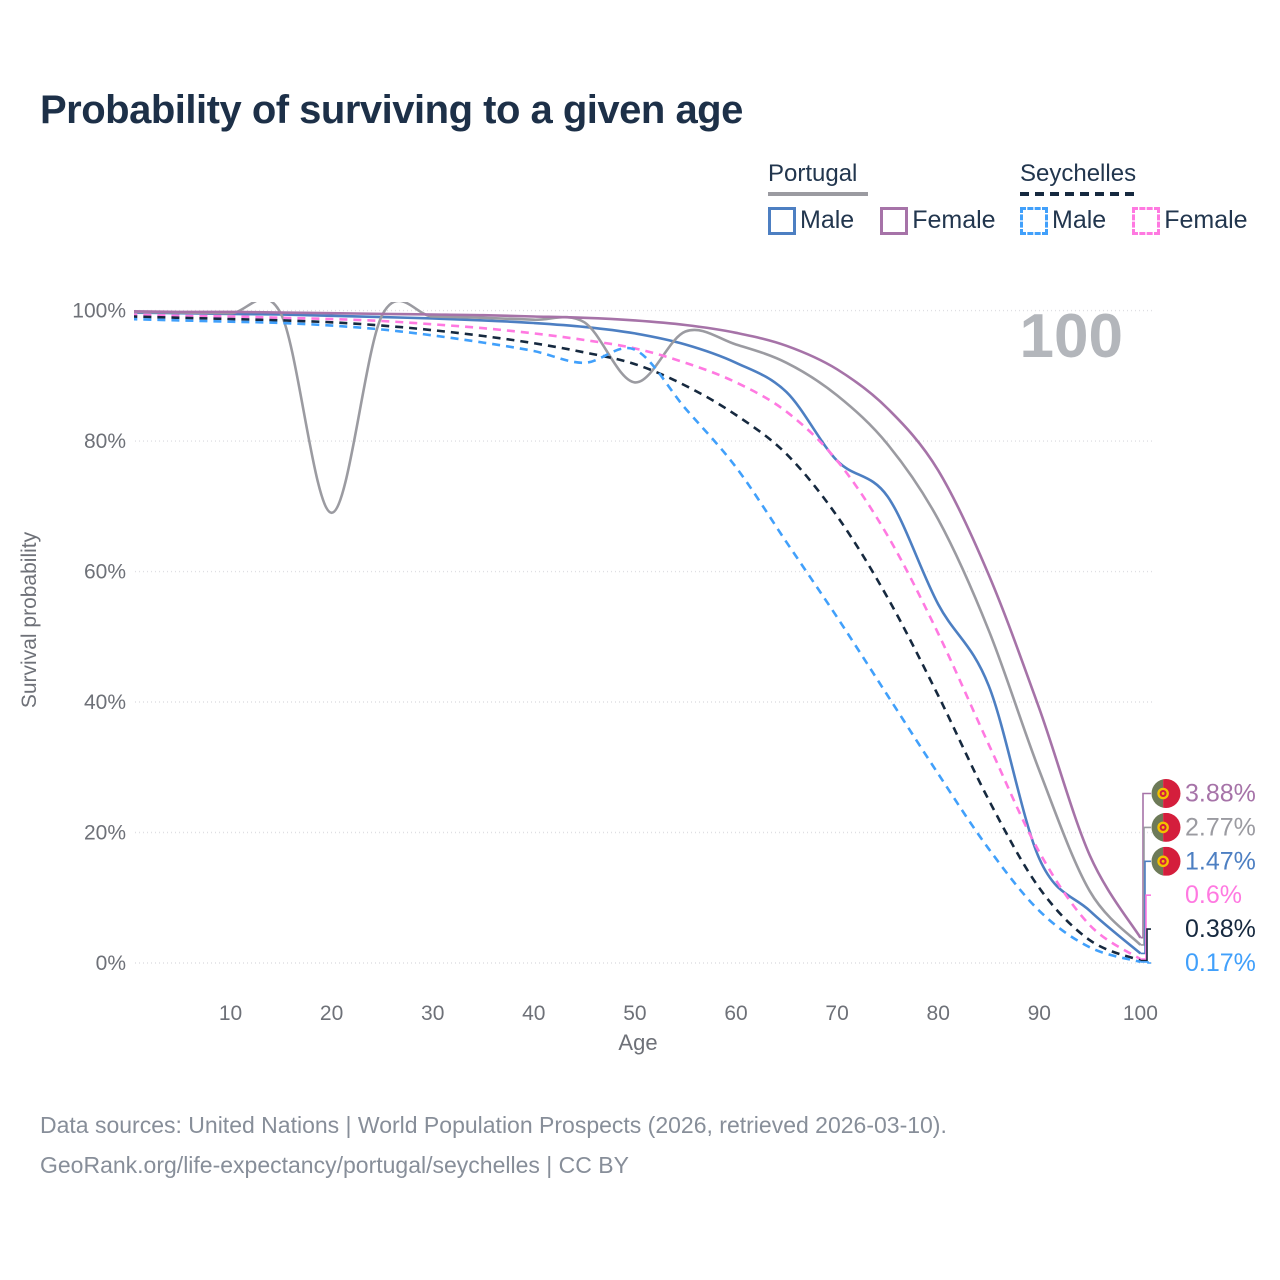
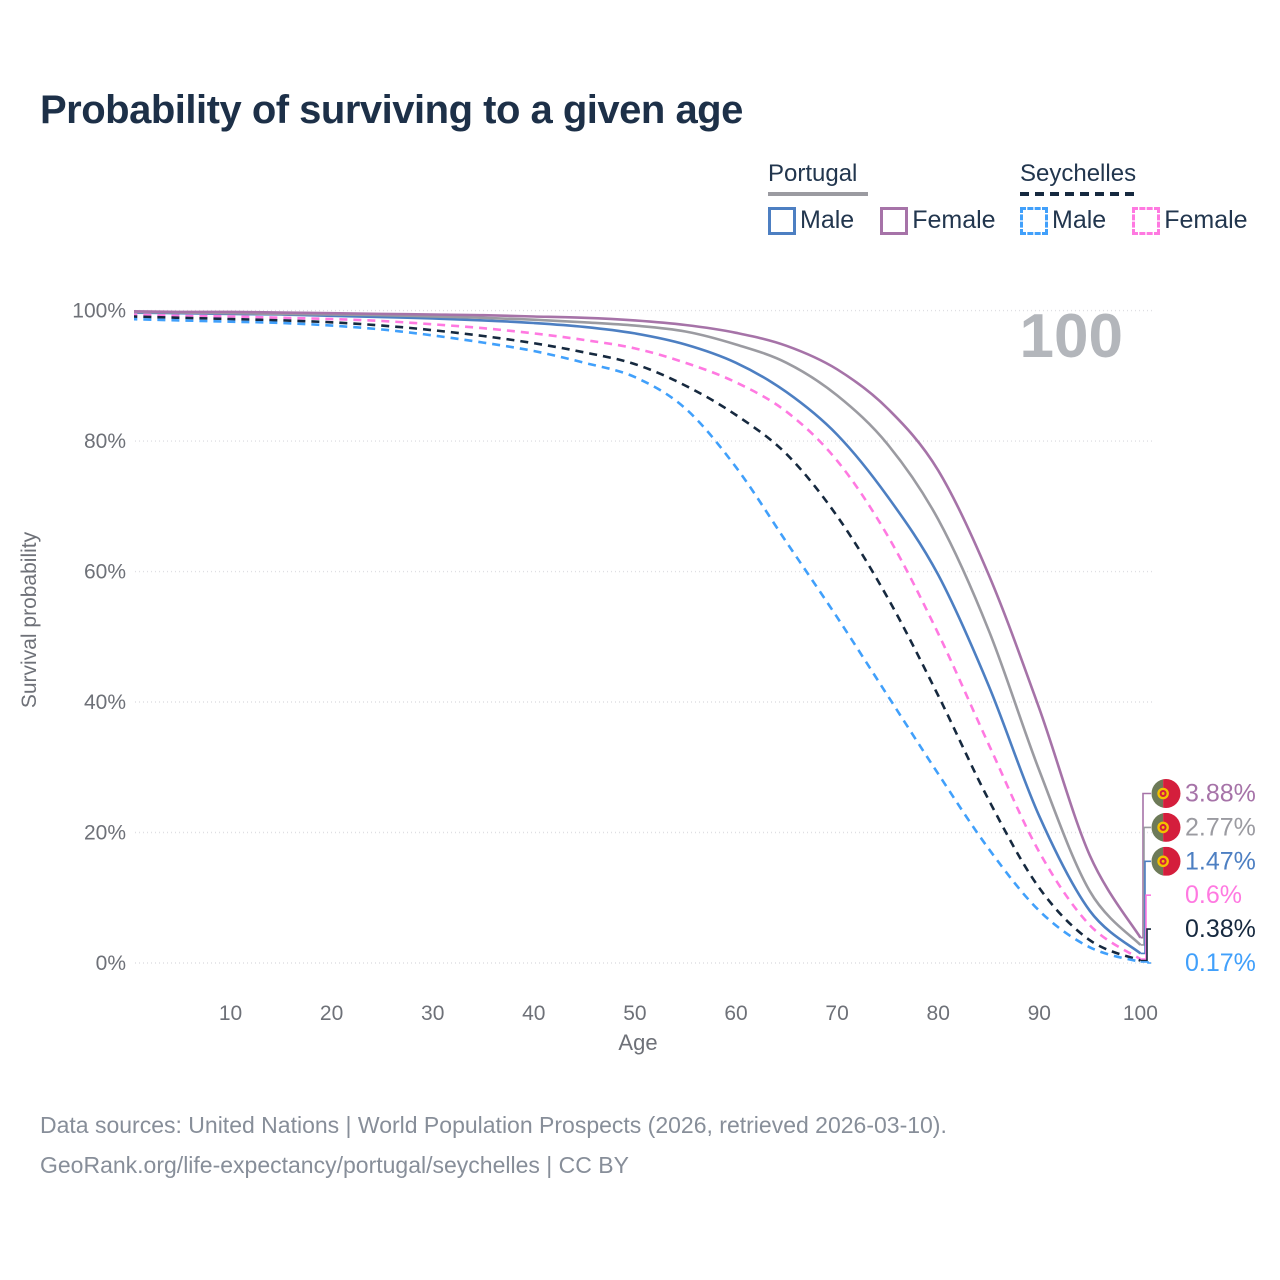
Portugal/20: 69% -> 99%
Portugal/50: 89% -> 98%
Seychelles Male/50: 94% -> 90%
Portugal Male/70: 77% -> 81%
Portugal Male/80: 55% -> 60%
Portugal Male/90: 16% -> 22%
